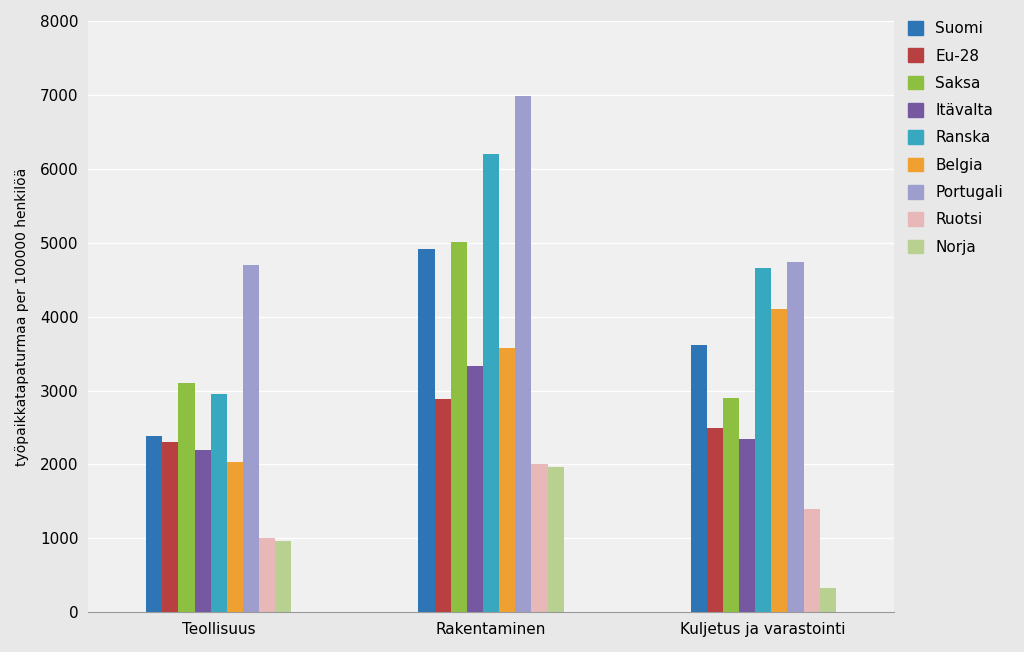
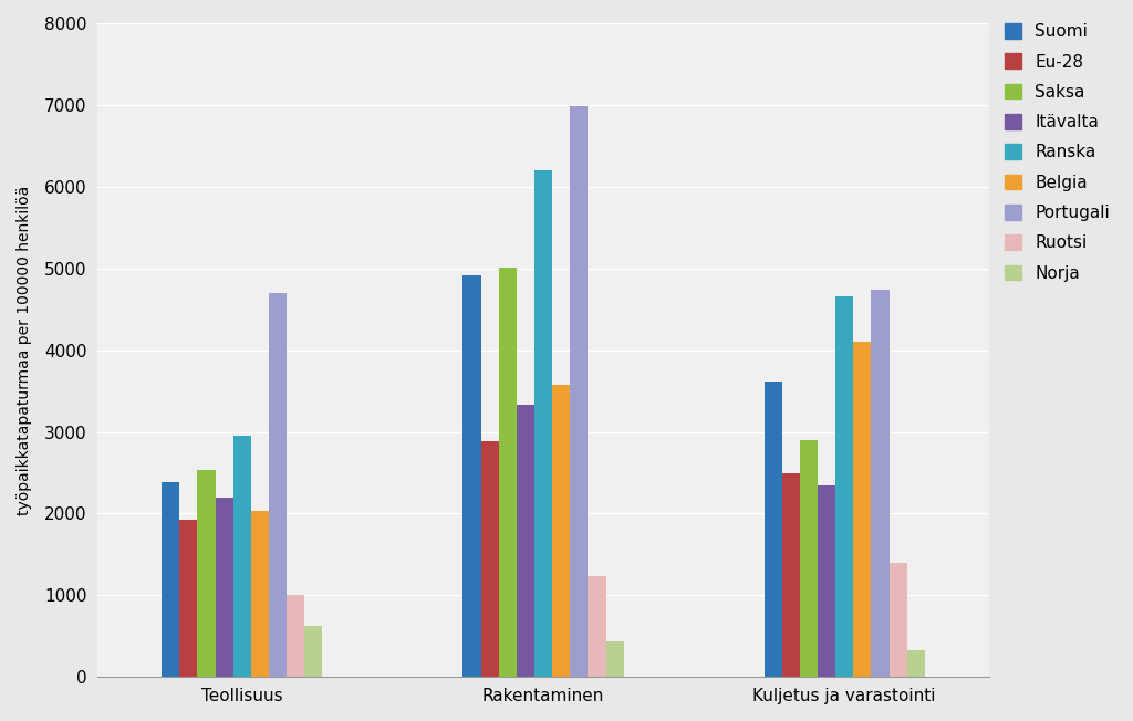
Eu-28/Teollisuus: 2300 -> 1930
Saksa/Teollisuus: 3100 -> 2530
Norja/Teollisuus: 960 -> 630
Ruotsi/Rakentaminen: 2000 -> 1240
Norja/Rakentaminen: 1960 -> 430
